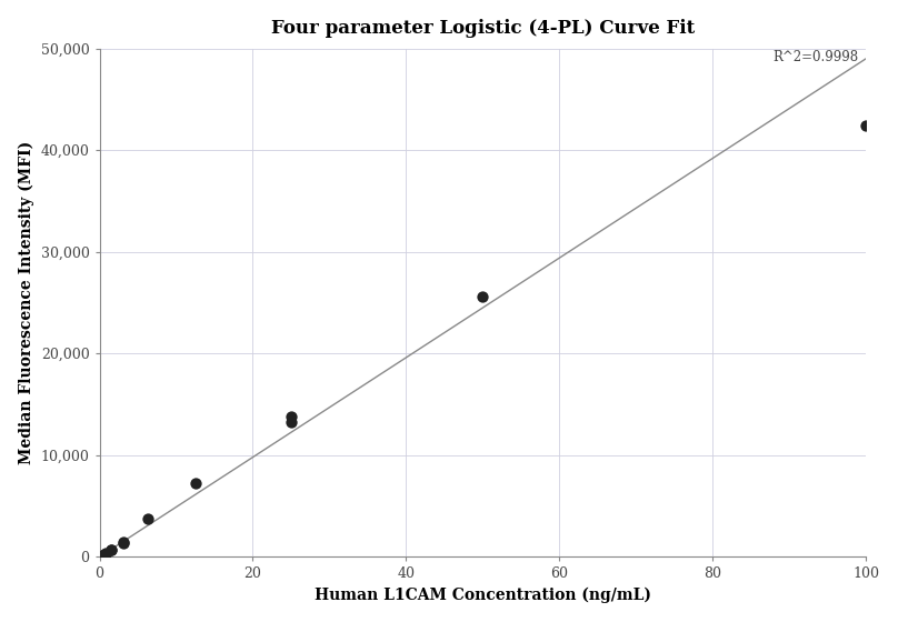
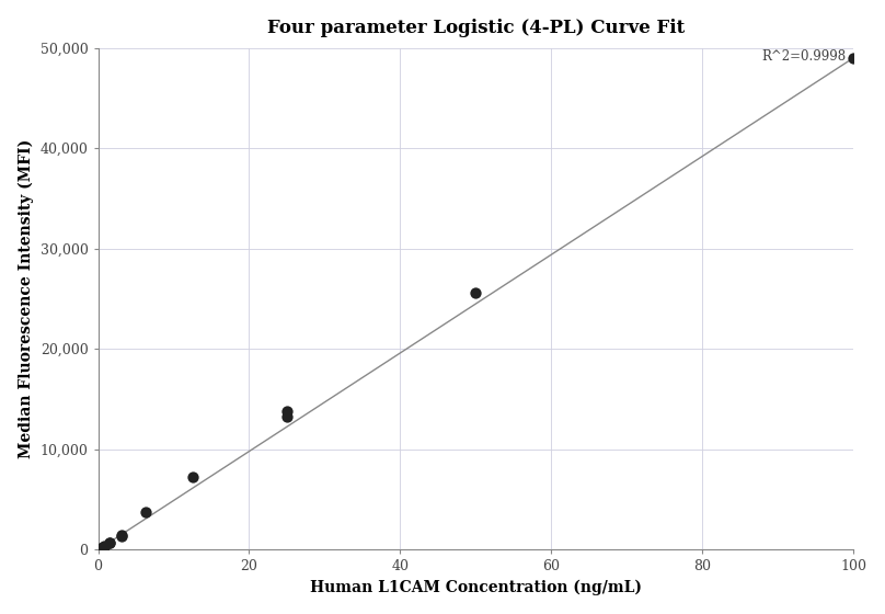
100: 42,400 -> 49,000
